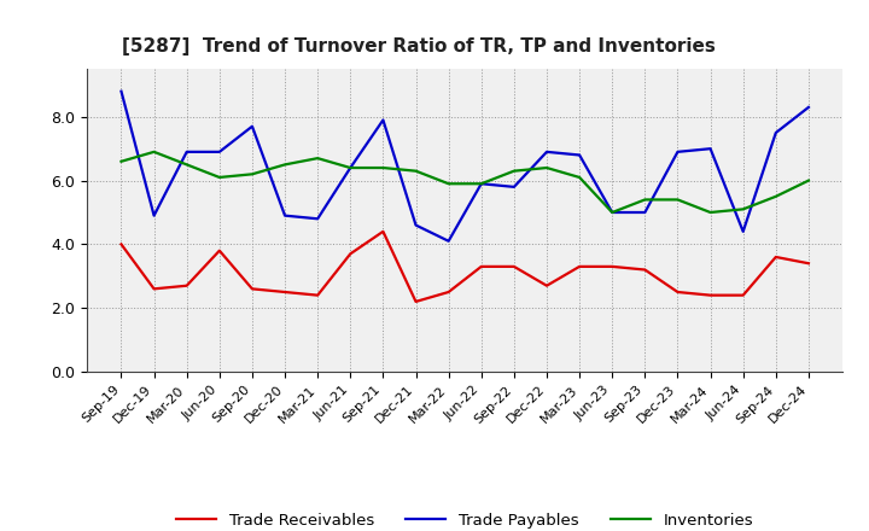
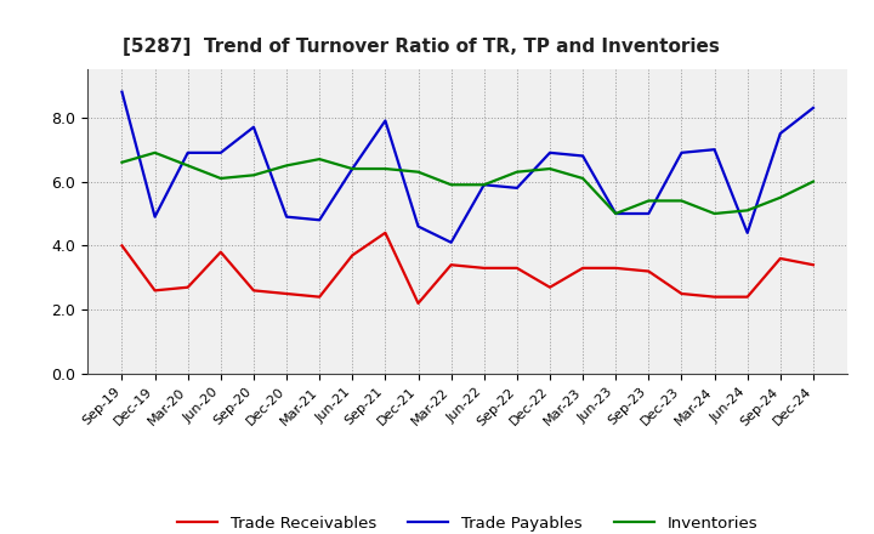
Trade Receivables/Mar-22: 2.5 -> 3.4
